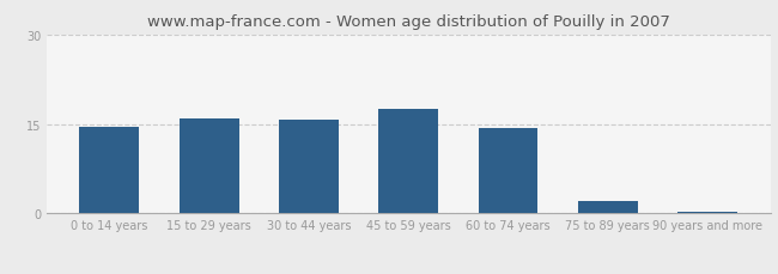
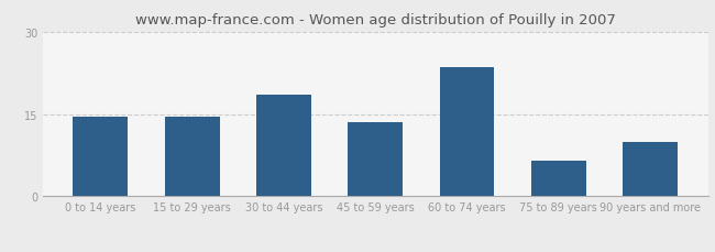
15 to 29 years: 16.0 -> 14.5
30 to 44 years: 15.8 -> 18.5
45 to 59 years: 17.5 -> 13.5
60 to 74 years: 14.3 -> 23.5
75 to 89 years: 2.0 -> 6.5
90 years and more: 0.2 -> 10.0
